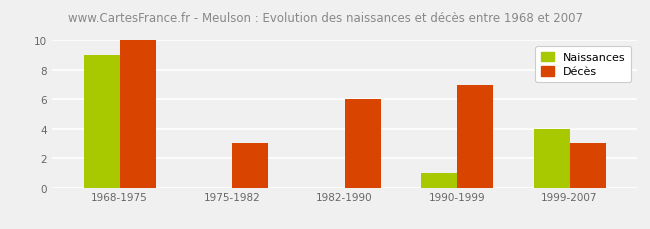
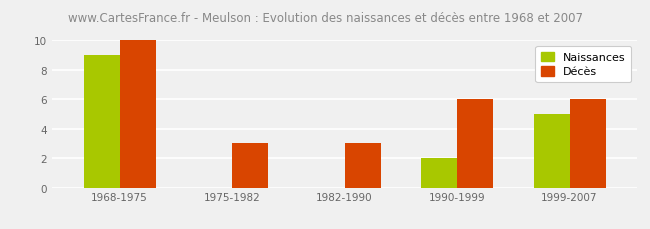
Décès/1982-1990: 6 -> 3
Naissances/1990-1999: 1 -> 2
Décès/1990-1999: 7 -> 6
Naissances/1999-2007: 4 -> 5
Décès/1999-2007: 3 -> 6
